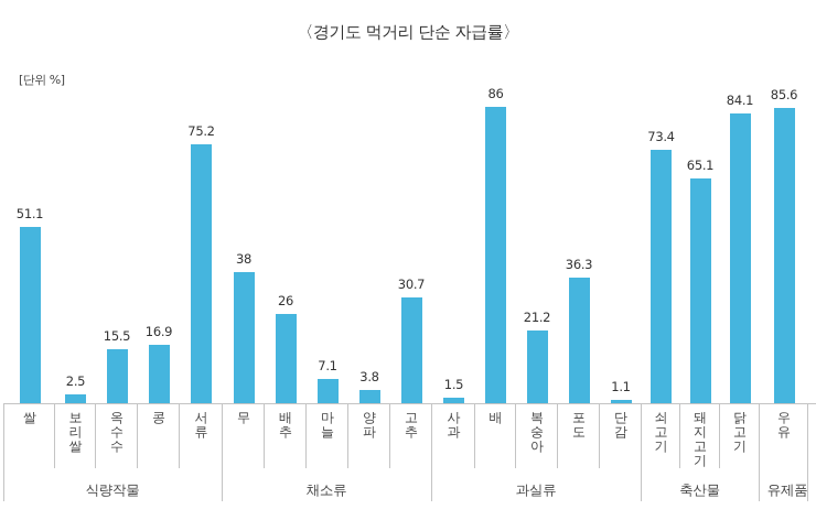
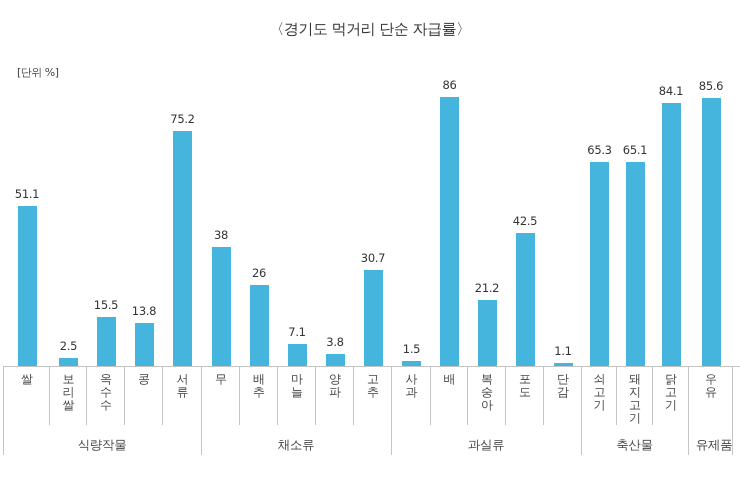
콩: 16.9 -> 13.8
포도: 36.3 -> 42.5
쇠고기: 73.4 -> 65.3
